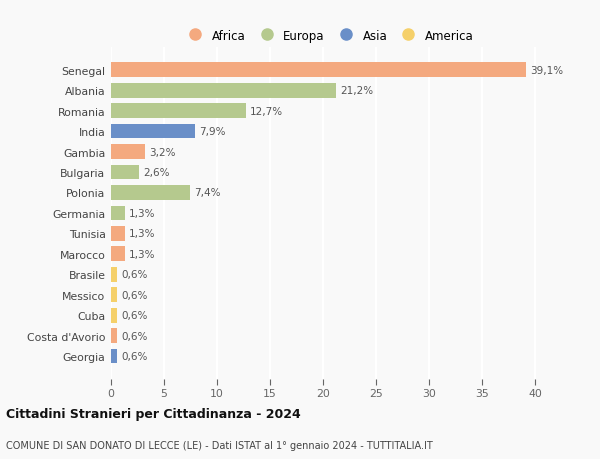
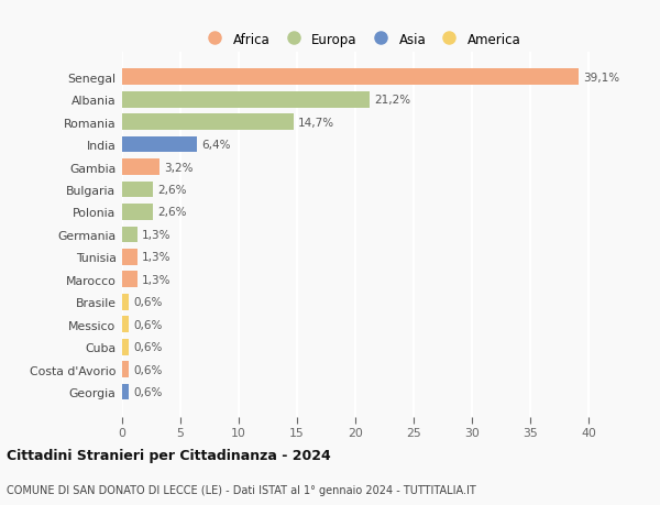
Romania: 12,7% -> 14,7%
India: 7,9% -> 6,4%
Polonia: 7,4% -> 2,6%
